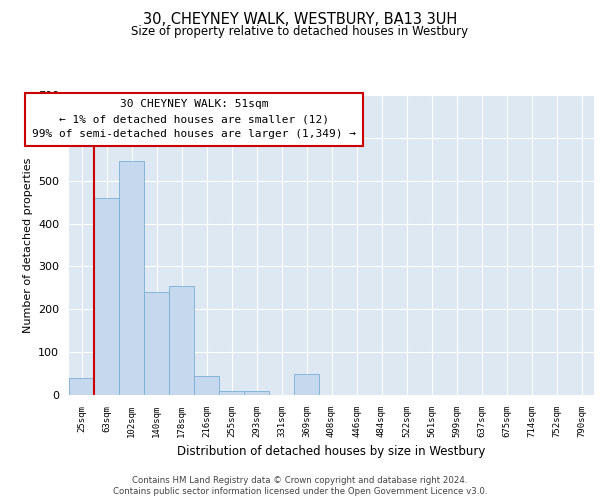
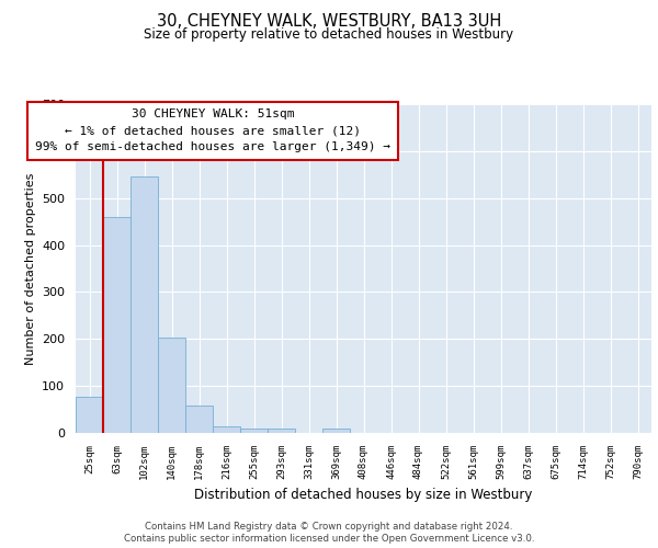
25sqm: 40 -> 78
140sqm: 240 -> 204
178sqm: 255 -> 58
216sqm: 45 -> 15
369sqm: 50 -> 10
